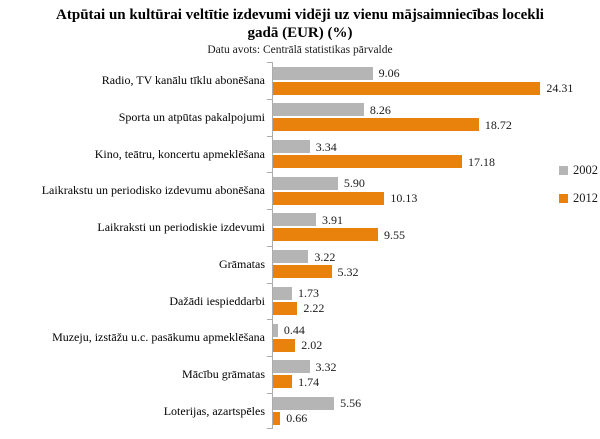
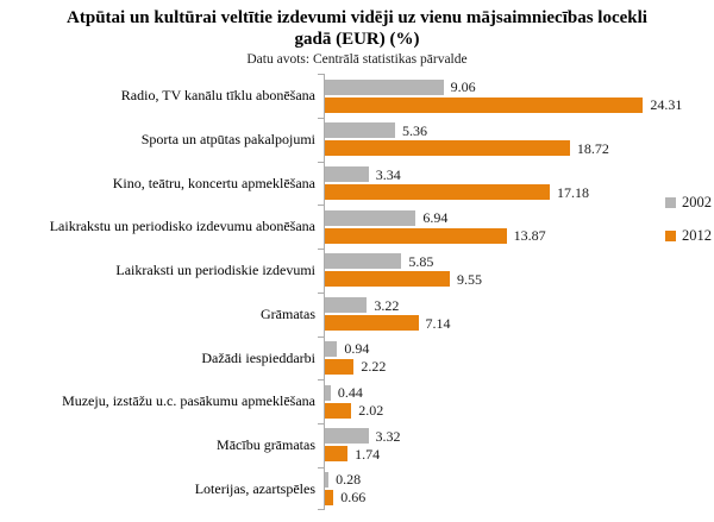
2002/Sporta un atpūtas pakalpojumi: 8.26 -> 5.36
2002/Laikrakstu un periodisko izdevumu abonēšana: 5.90 -> 6.94
2012/Laikrakstu un periodisko izdevumu abonēšana: 10.13 -> 13.87
2002/Laikraksti un periodiskie izdevumi: 3.91 -> 5.85
2012/Grāmatas: 5.32 -> 7.14
2002/Dažādi iespieddarbi: 1.73 -> 0.94
2002/Loterijas, azartspēles: 5.56 -> 0.28
